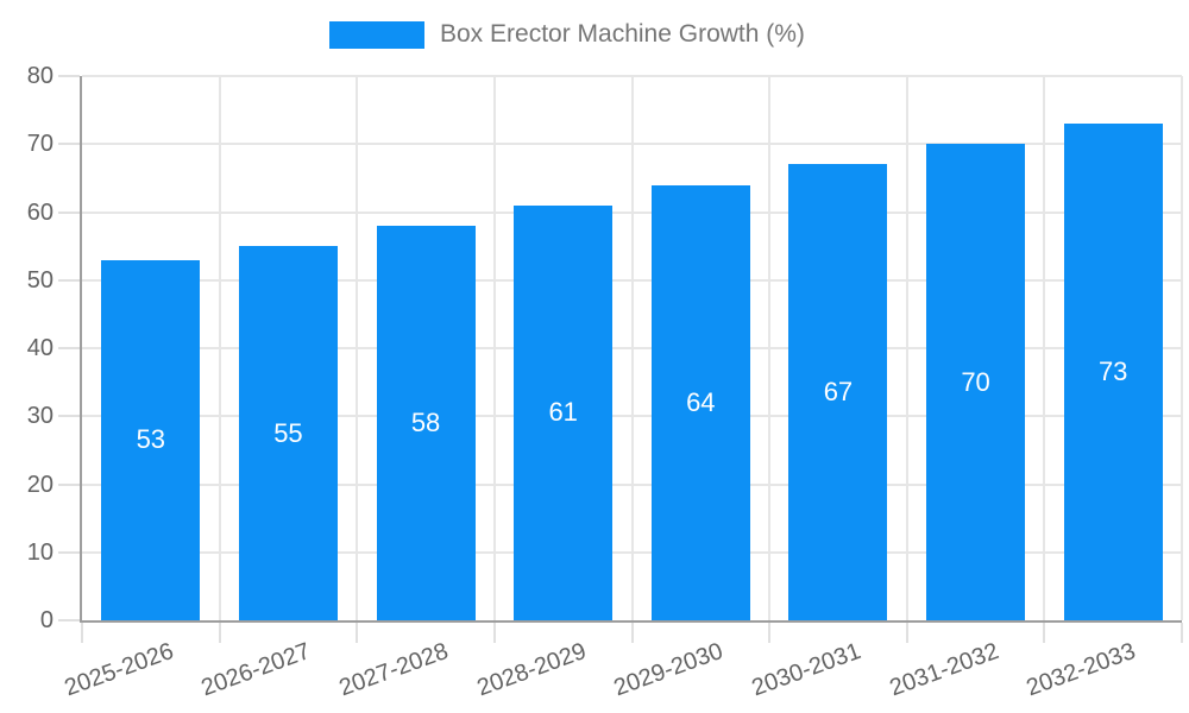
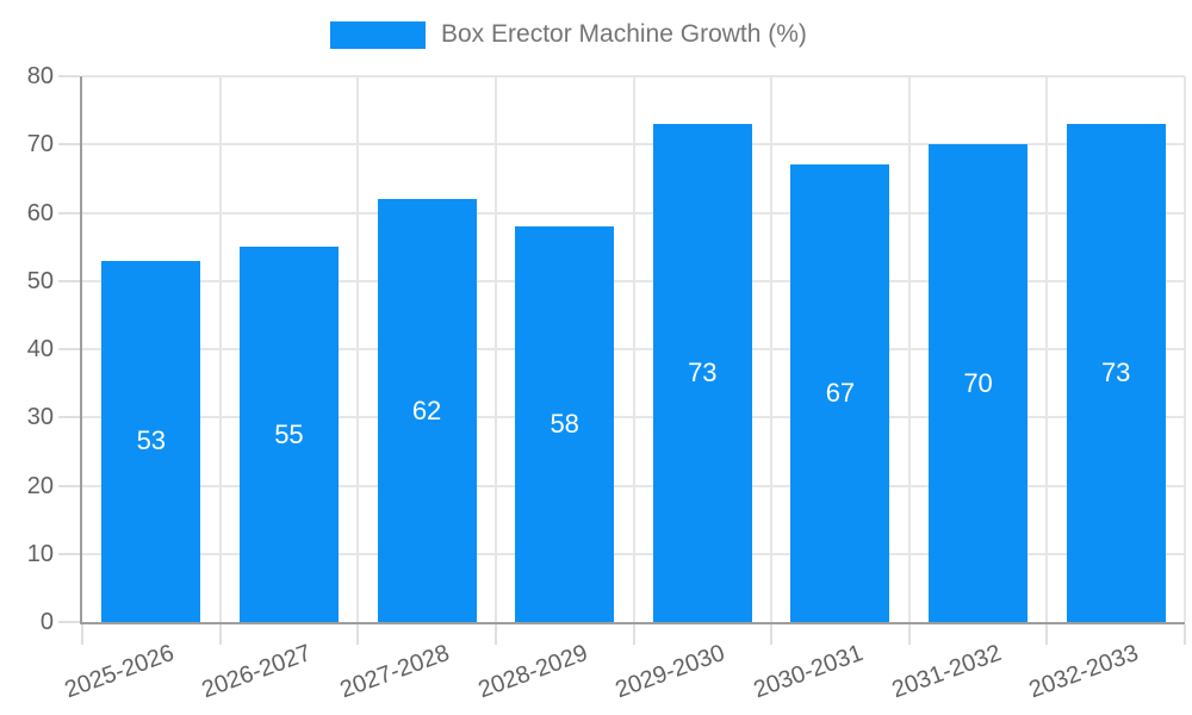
2027-2028: 58 -> 62
2028-2029: 61 -> 58
2029-2030: 64 -> 73
